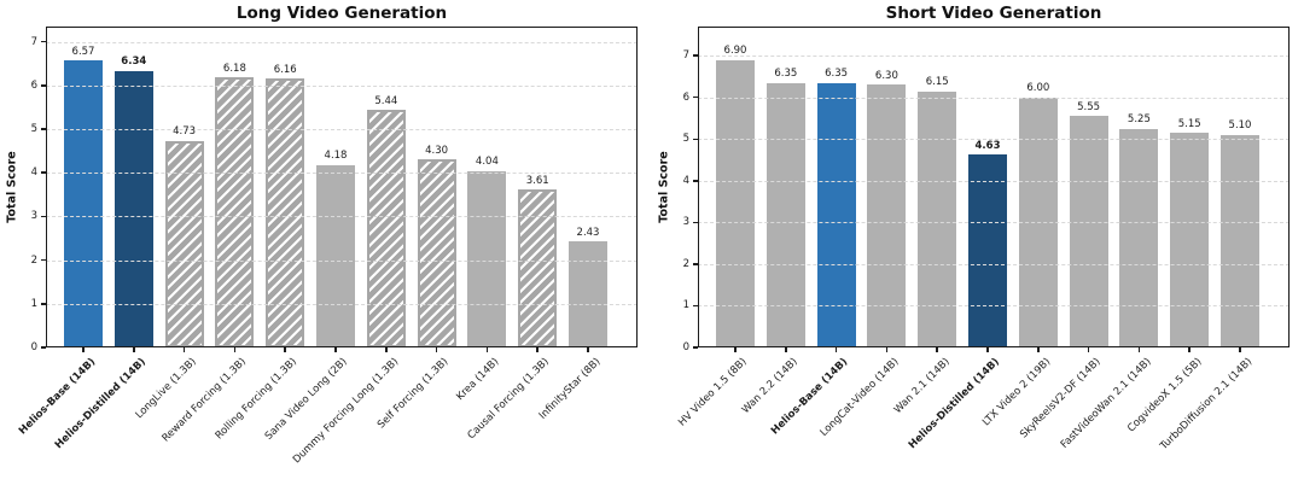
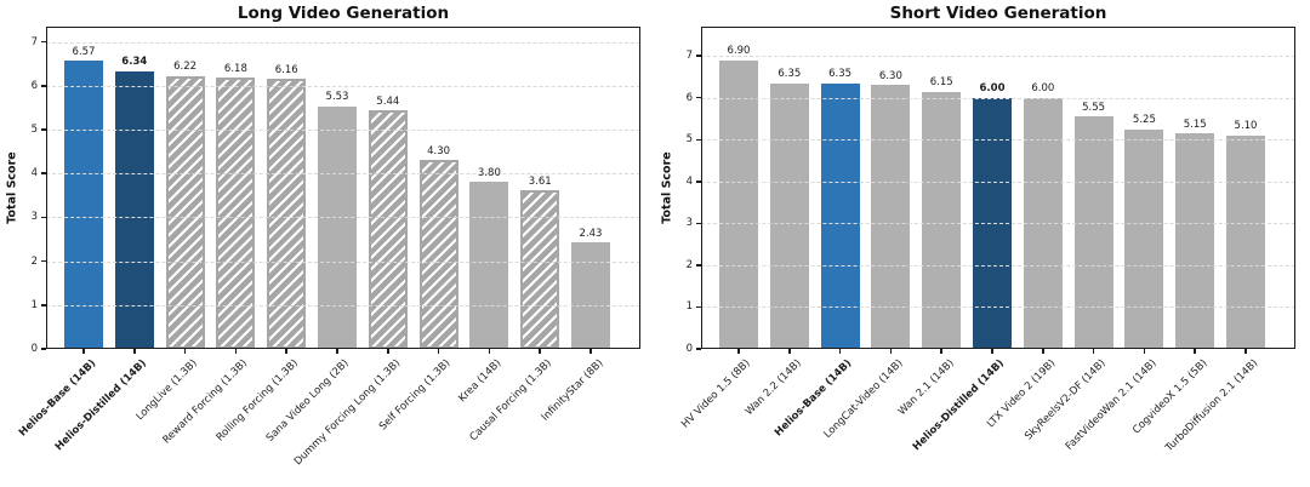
Long Video Generation/LongLive (1.3B): 4.73 -> 6.22
Long Video Generation/Sana Video Long (2B): 4.18 -> 5.53
Long Video Generation/Krea (14B): 4.04 -> 3.80
Short Video Generation/Helios-Distilled (14B): 4.63 -> 6.00
